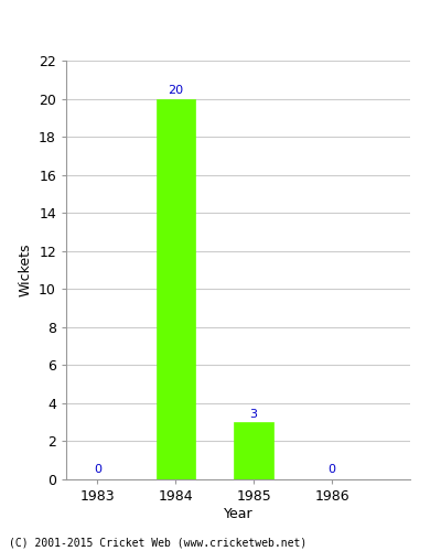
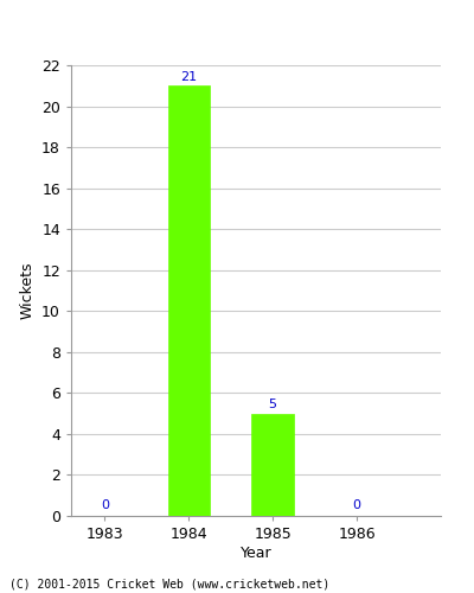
1984: 20 -> 21
1985: 3 -> 5
